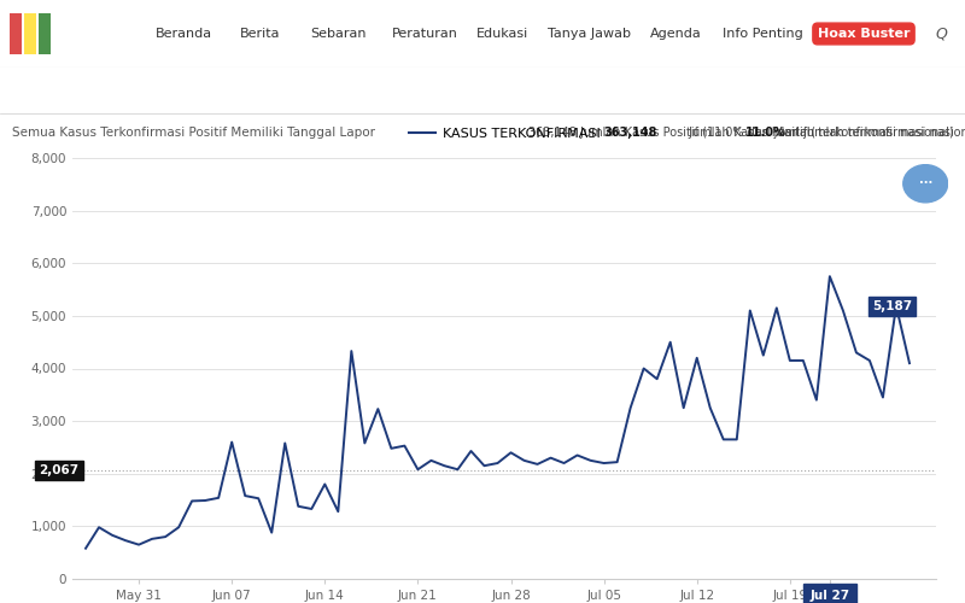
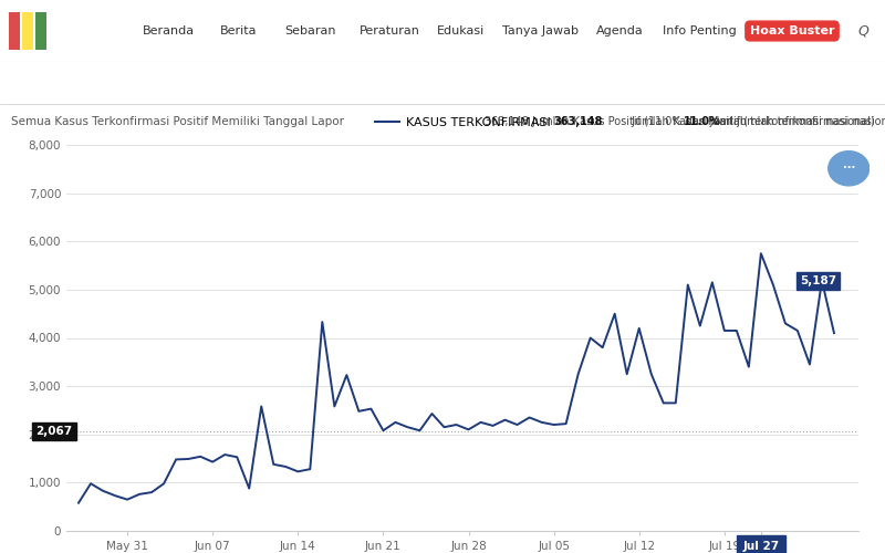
Jun 07: 2,600 -> 1,430
Jun 14: 1,800 -> 1,230
Jun 28: 2,400 -> 2,100
